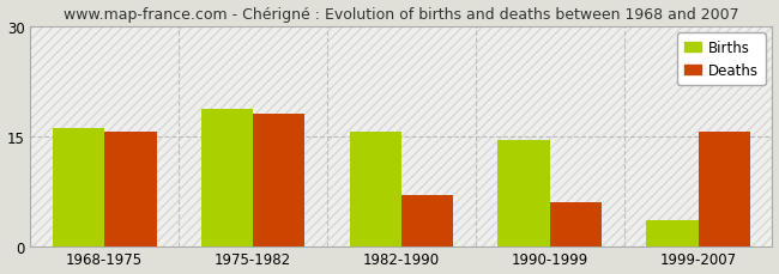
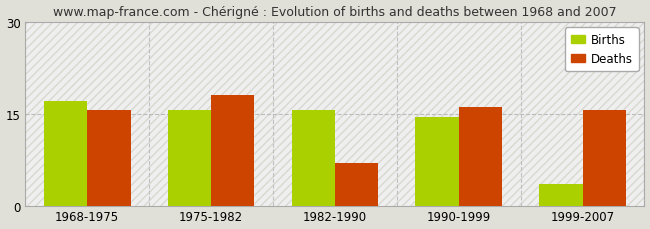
Births/1968-1975: 16.0 -> 17.0
Births/1975-1982: 18.6 -> 15.5
Deaths/1990-1999: 6.0 -> 16.0
